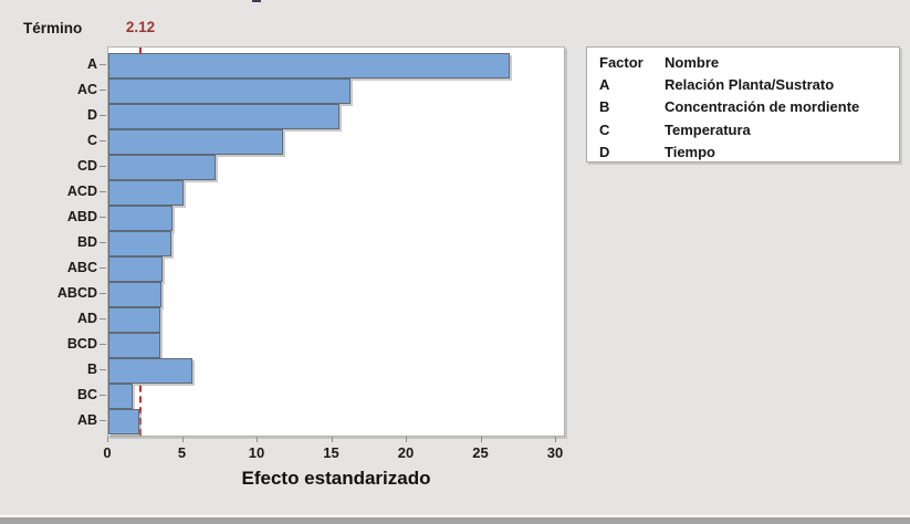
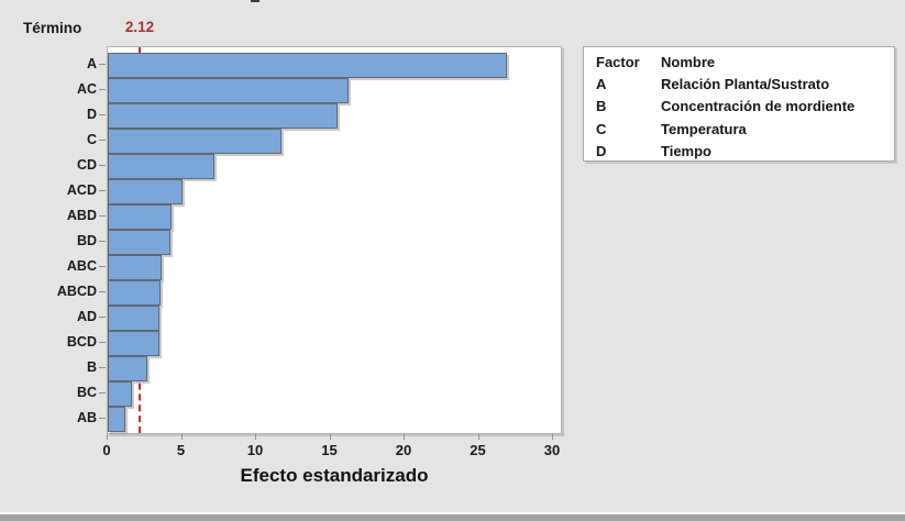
B: 5.6 -> 2.7
AB: 2.1 -> 1.2
